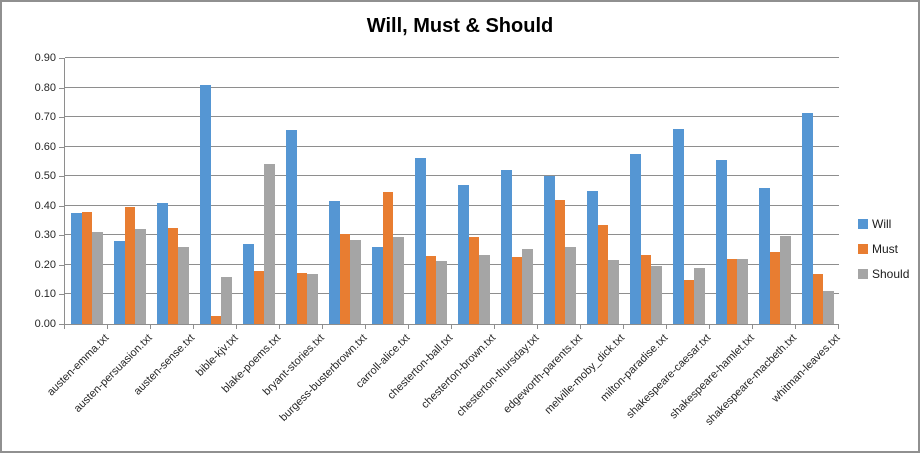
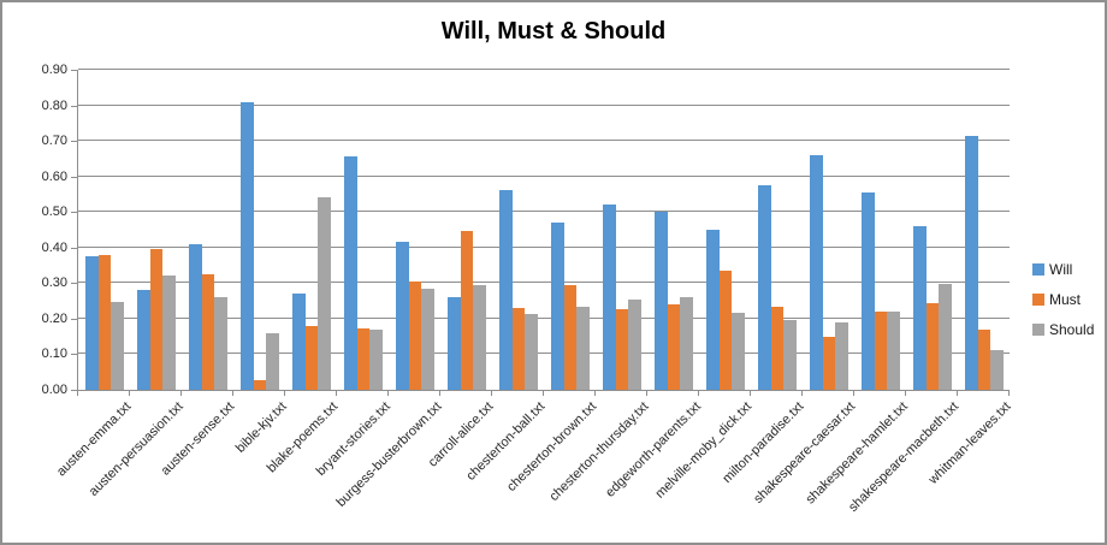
Should/austen-emma.txt: 0.31 -> 0.25
Must/edgeworth-parents.txt: 0.42 -> 0.24
